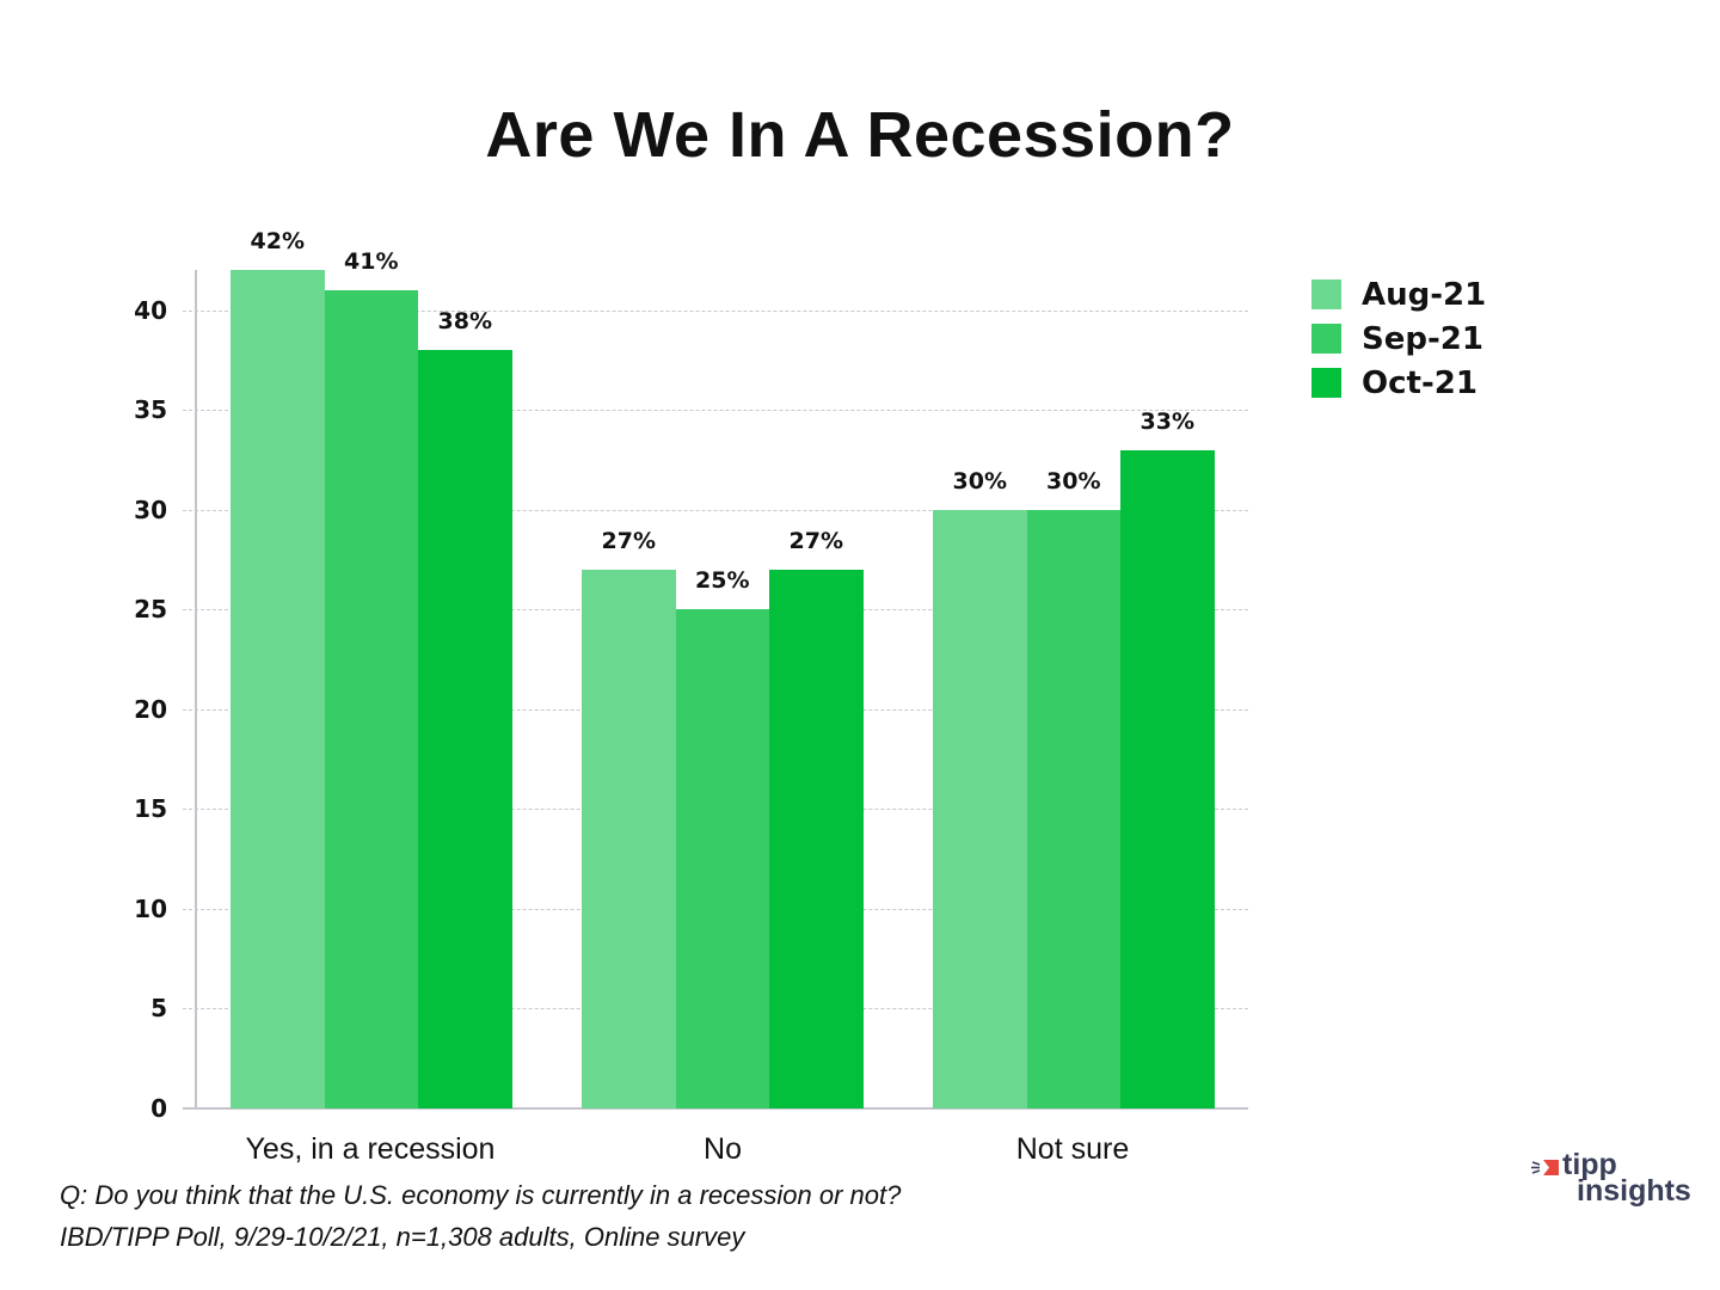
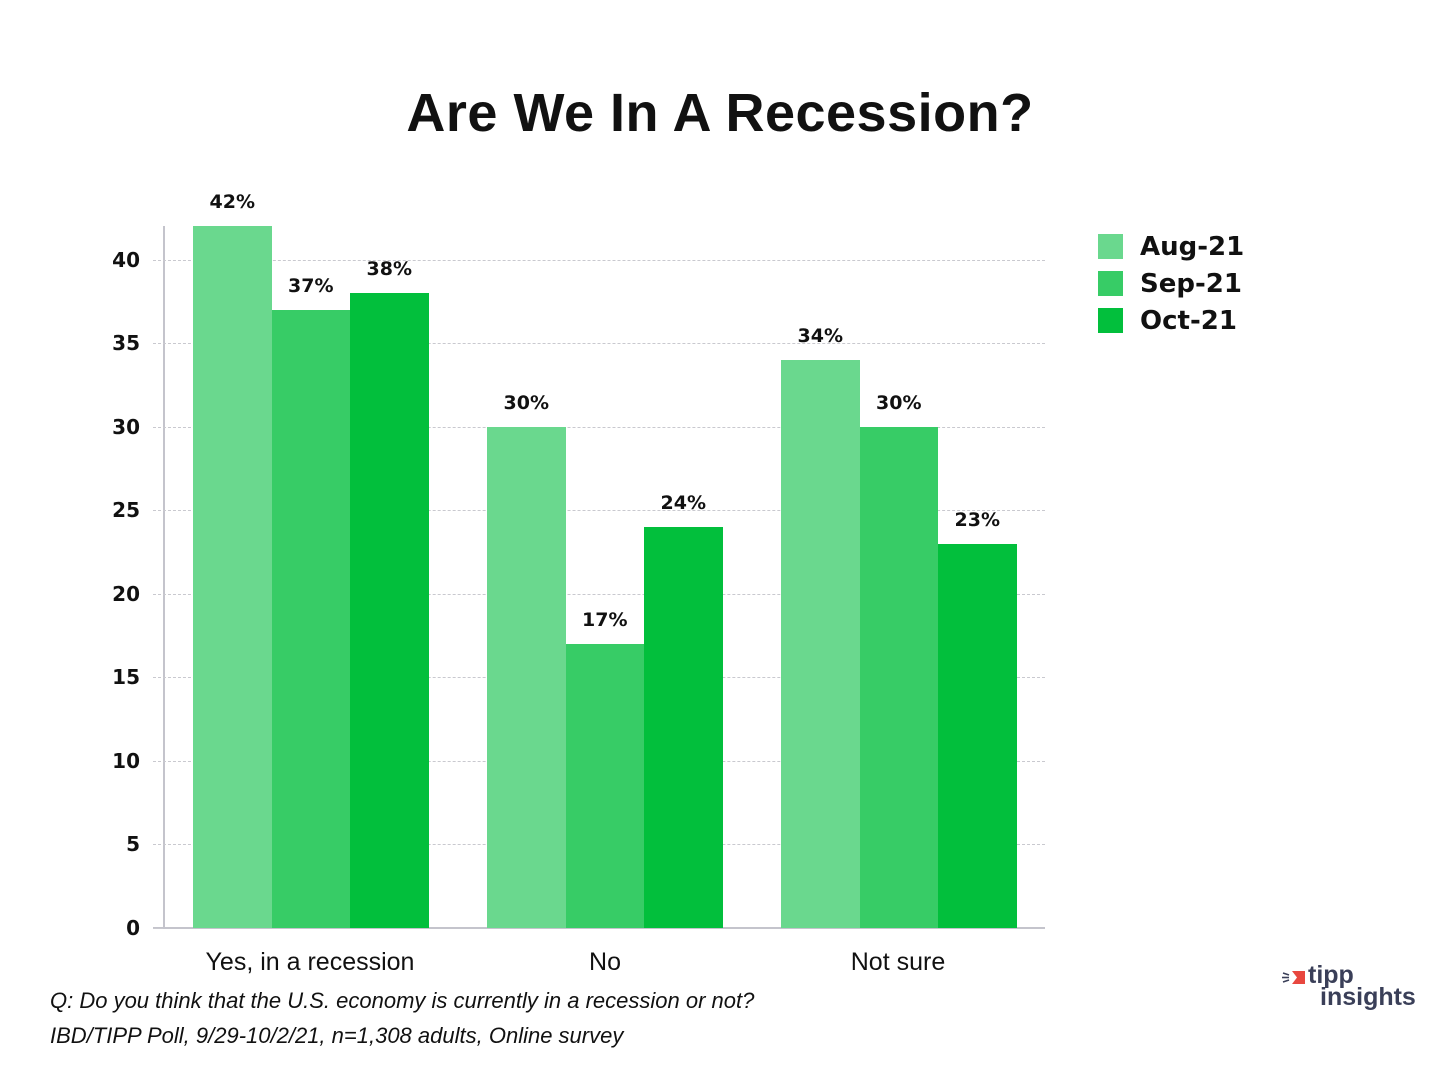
Sep-21/Yes, in a recession: 41% -> 37%
Aug-21/No: 27% -> 30%
Sep-21/No: 25% -> 17%
Oct-21/No: 27% -> 24%
Aug-21/Not sure: 30% -> 34%
Oct-21/Not sure: 33% -> 23%
